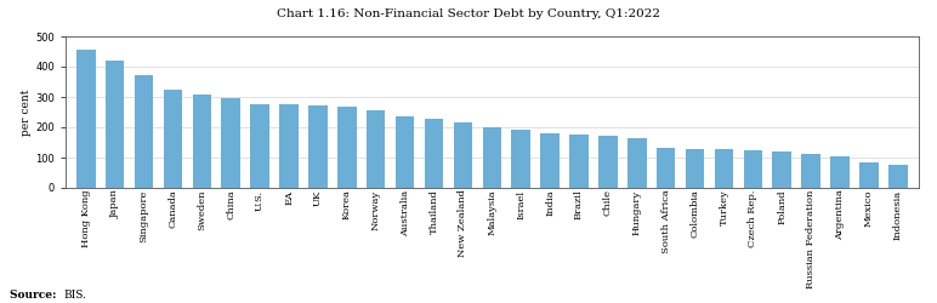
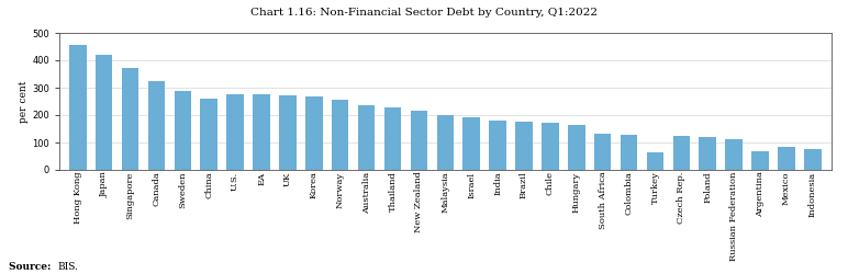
Sweden: 310 -> 290
China: 295 -> 260
Turkey: 127 -> 65
Argentina: 103 -> 70
